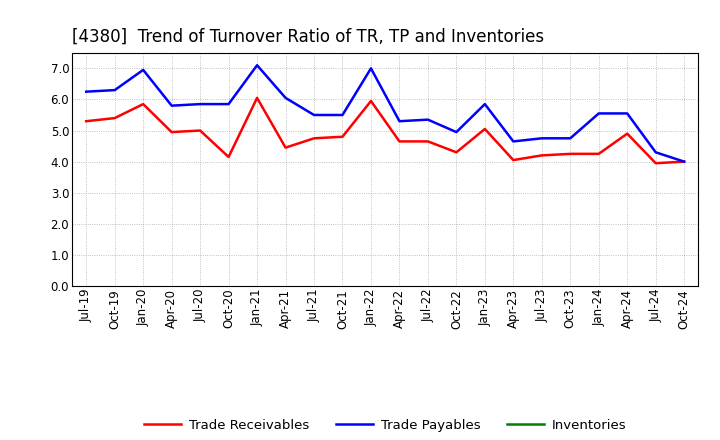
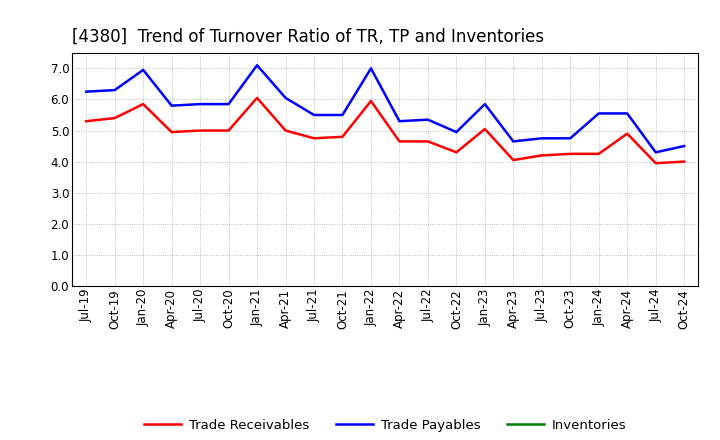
Trade Receivables/Oct-20: 4.15 -> 5.00
Trade Receivables/Apr-21: 4.45 -> 5.00
Trade Payables/Oct-24: 4.00 -> 4.50
